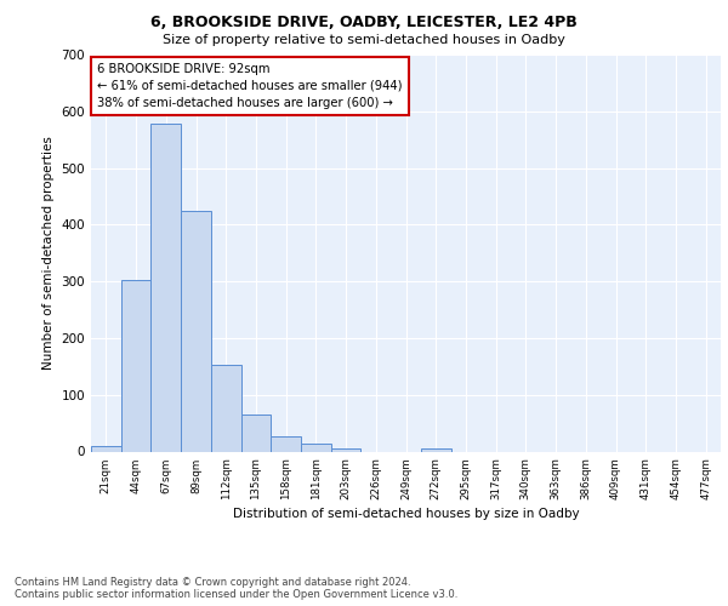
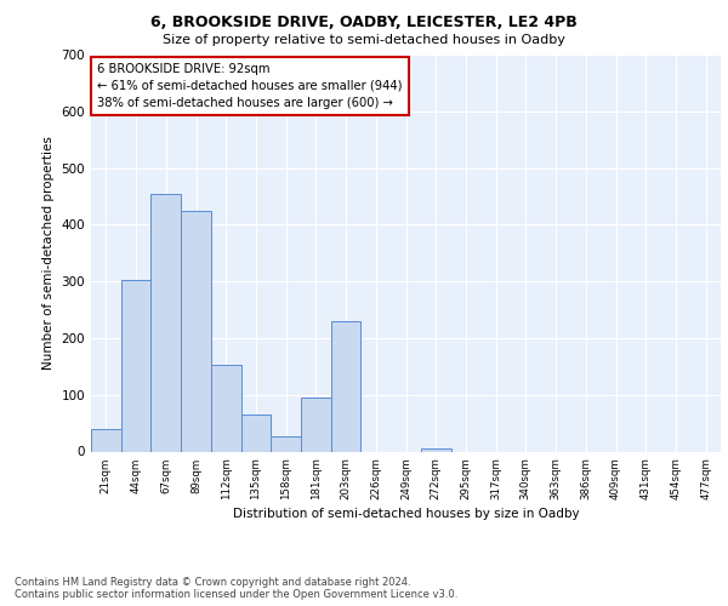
21sqm: 10 -> 40
67sqm: 578 -> 455
181sqm: 13 -> 95
203sqm: 5 -> 230
